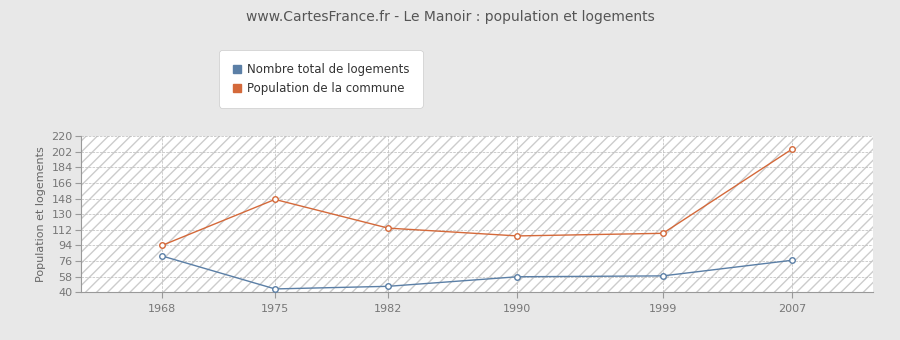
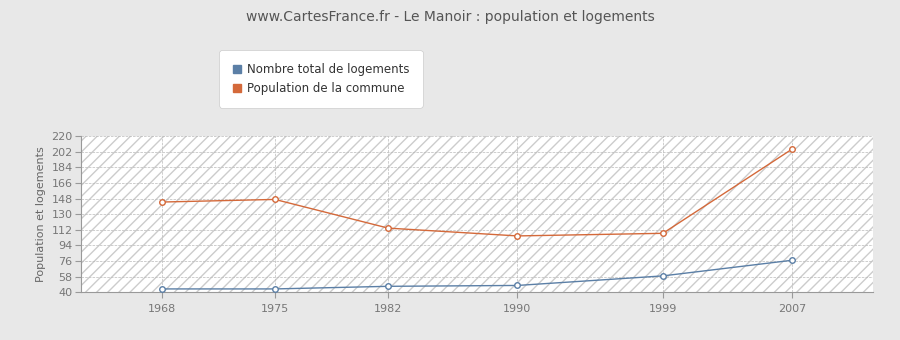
Nombre total de logements/1968: 82 -> 44
Population de la commune/1968: 94 -> 144
Nombre total de logements/1990: 58 -> 48
